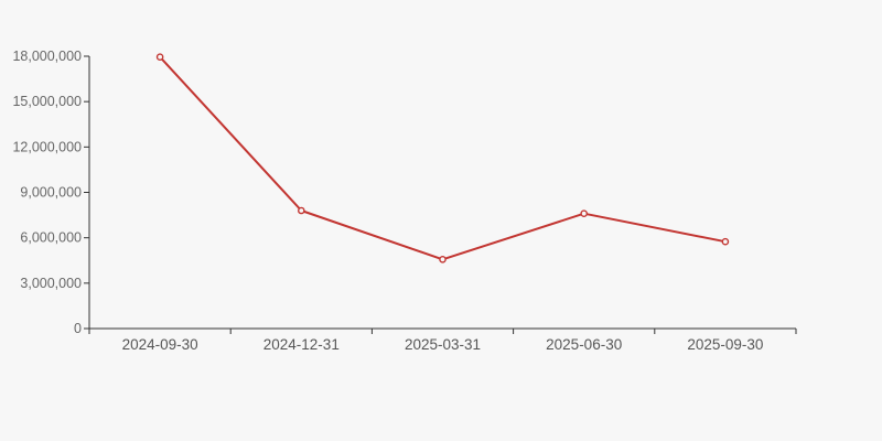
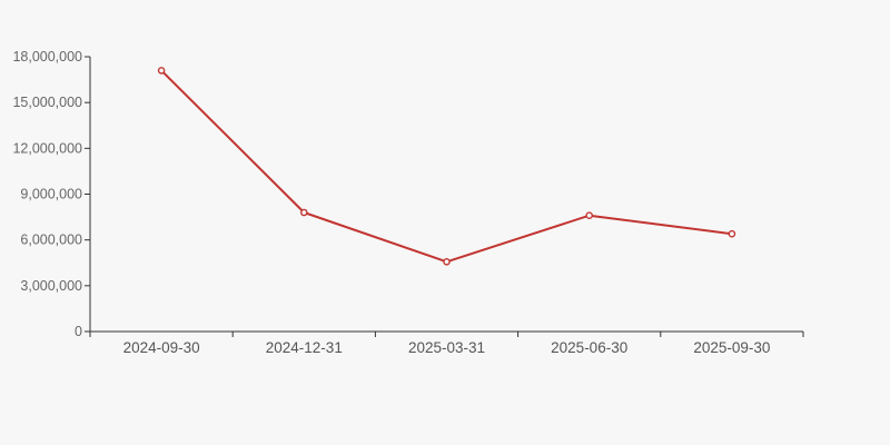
2024-09-30: 18000000 -> 17100000
2025-09-30: 5700000 -> 6400000
